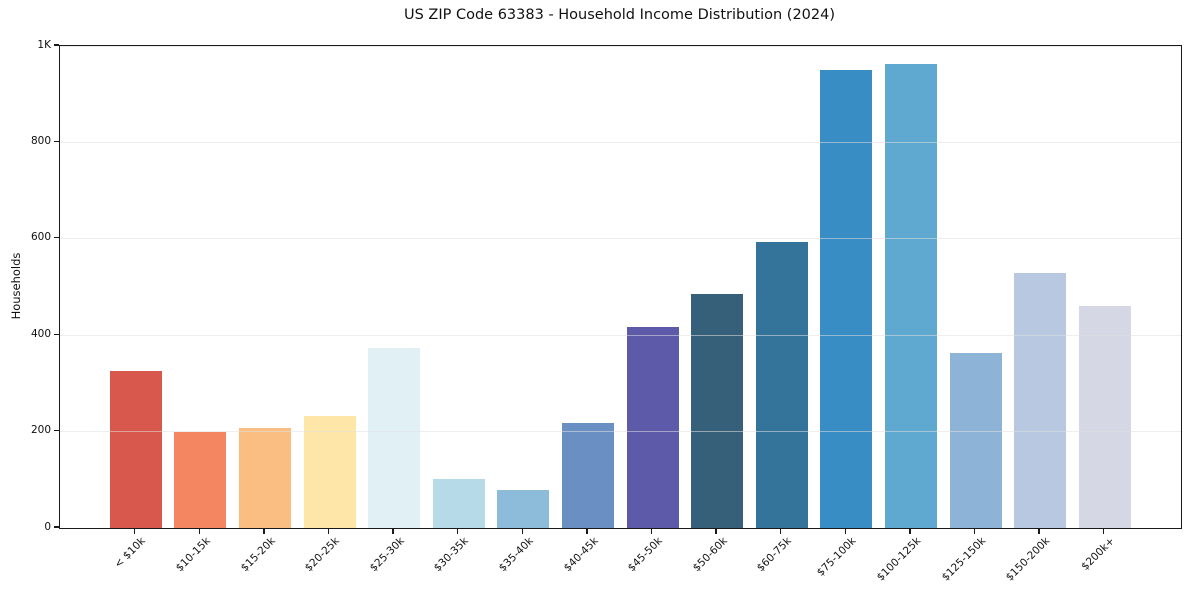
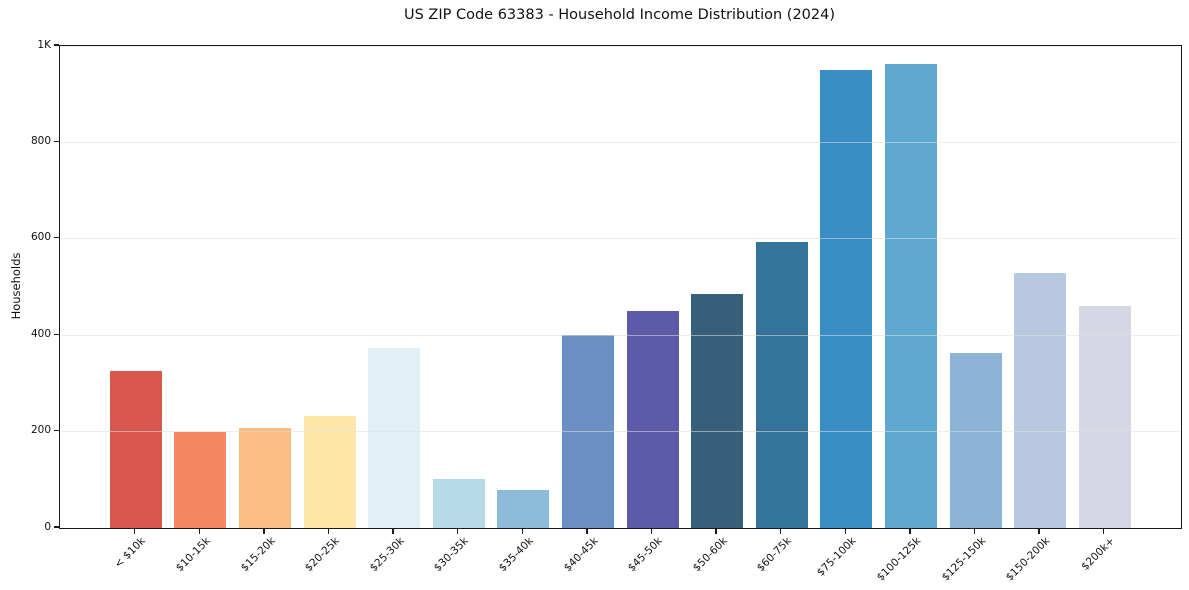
$40-45k: 220 -> 400
$45-50k: 420 -> 450
